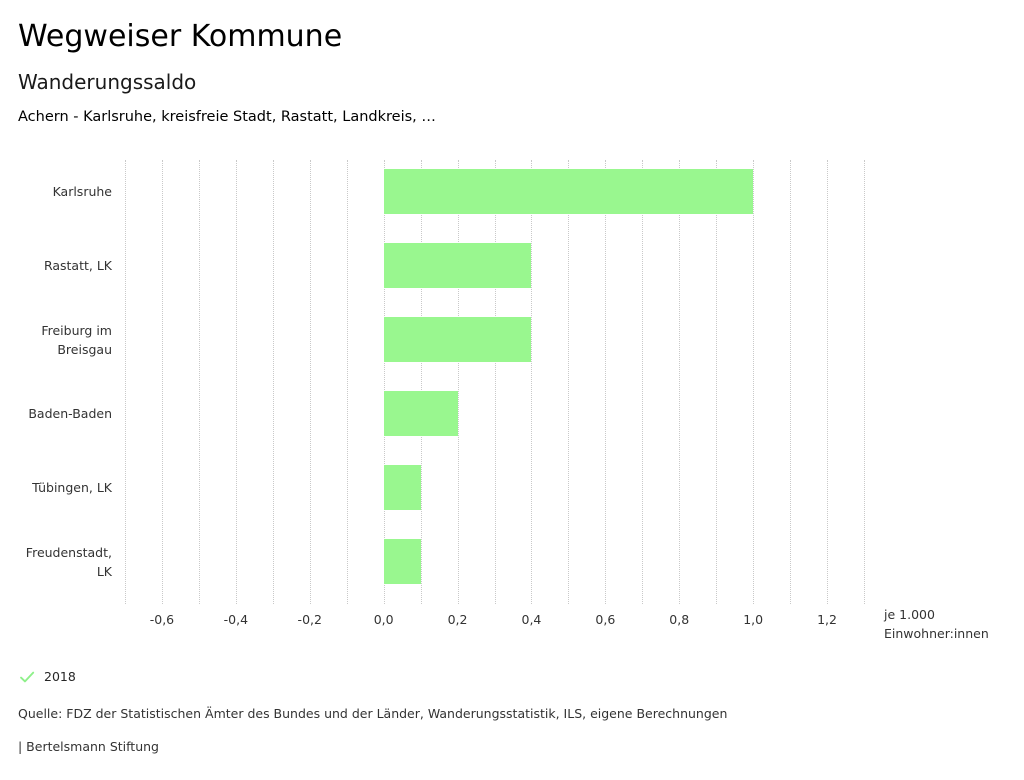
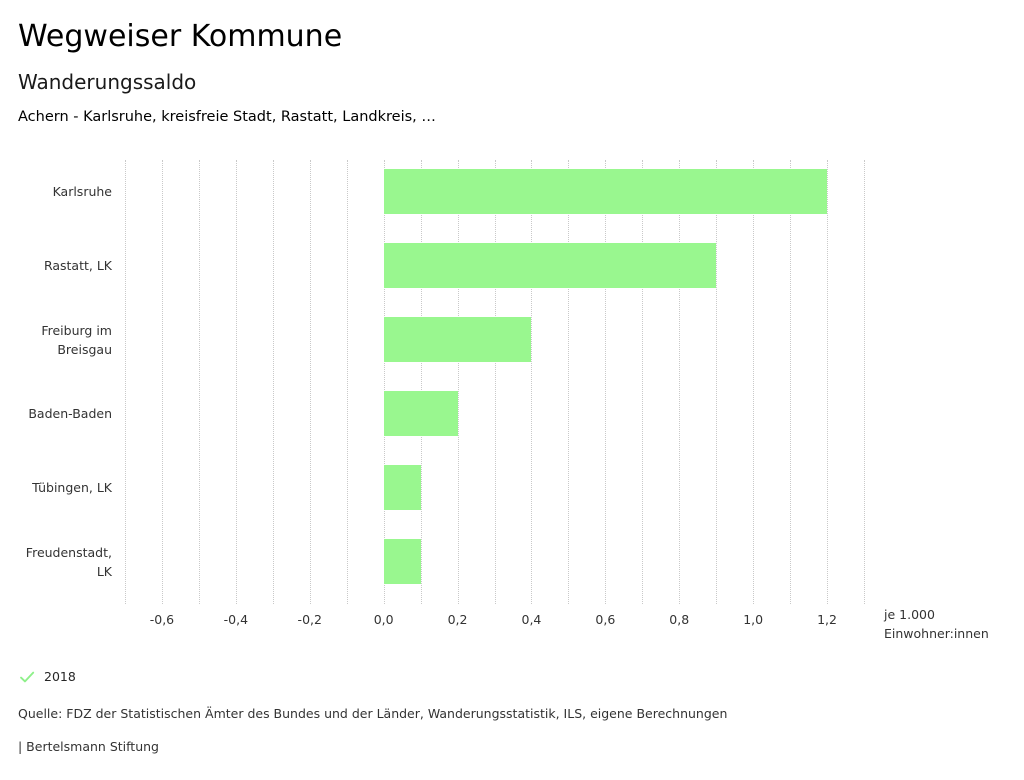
Karlsruhe: 1,0 -> 1,2
Rastatt, LK: 0,4 -> 0,9
